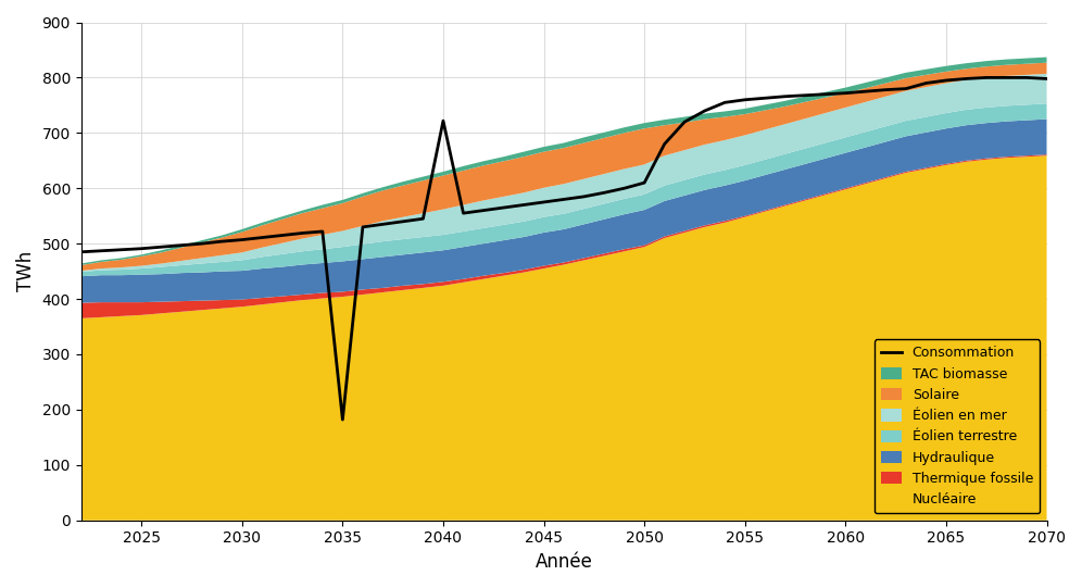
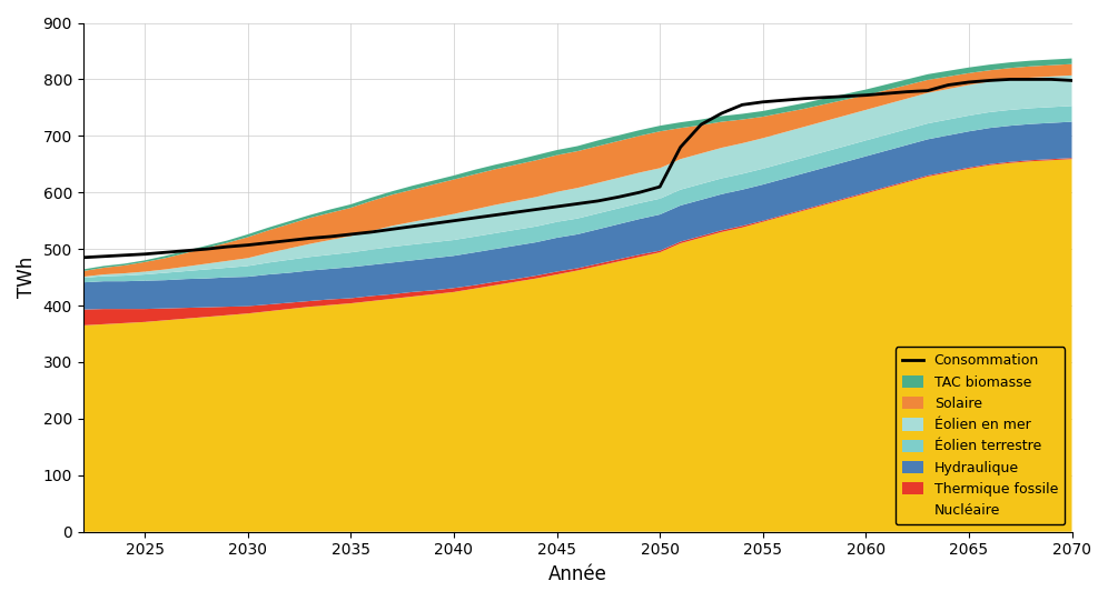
Consommation/2035: 182 -> 526
Consommation/2040: 722 -> 550
